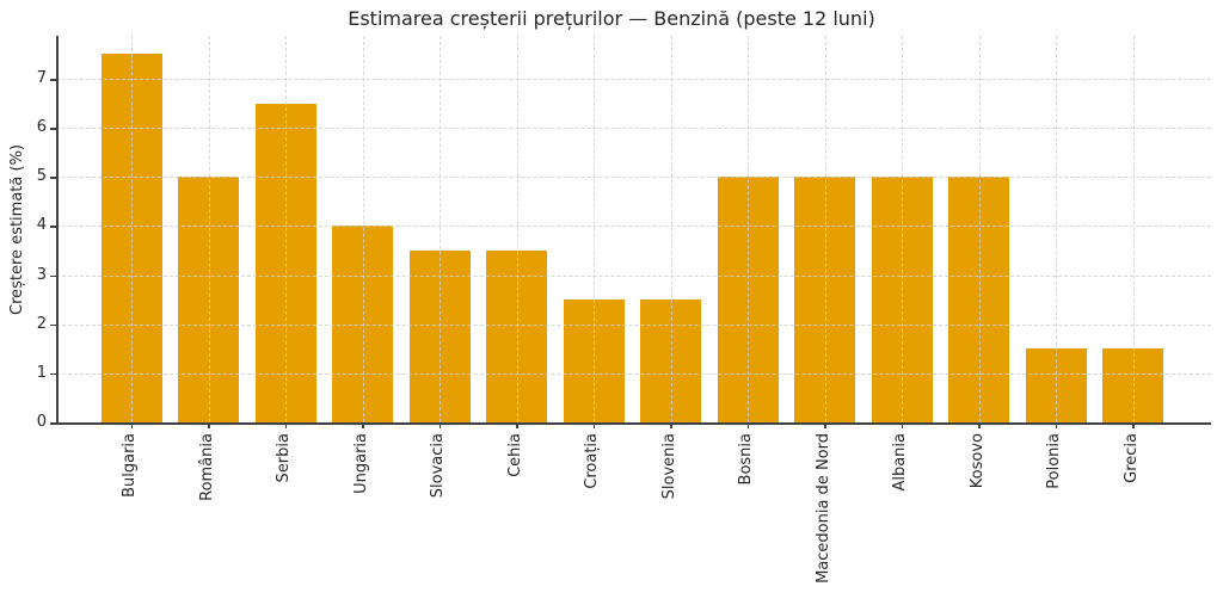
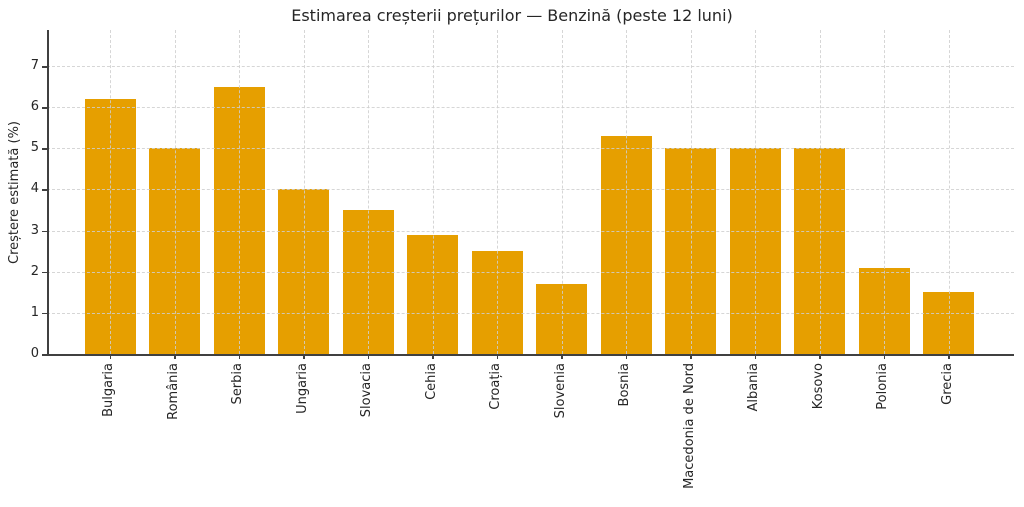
Bulgaria: 7.5 -> 6.2
Cehia: 3.5 -> 2.9
Slovenia: 2.5 -> 1.7
Bosnia: 5.0 -> 5.3
Polonia: 1.5 -> 2.1
